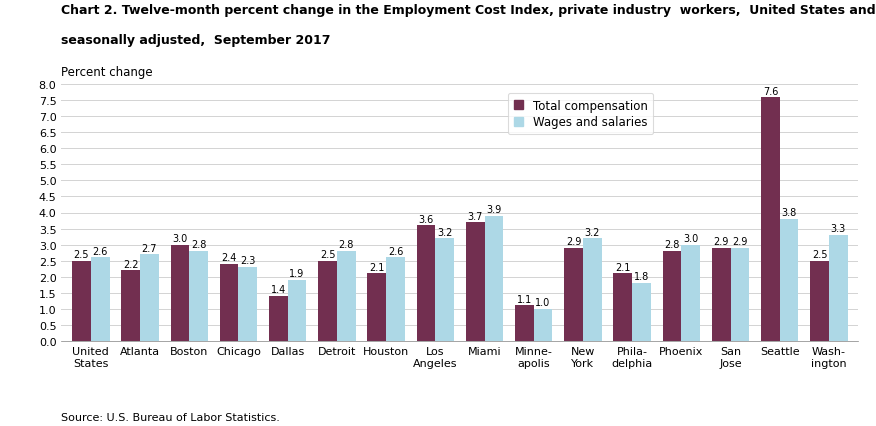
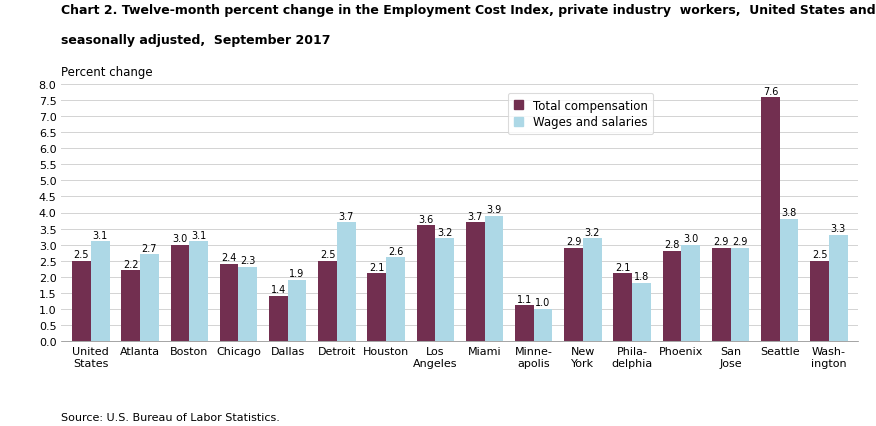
Wages and salaries/United States: 2.6 -> 3.1
Wages and salaries/Boston: 2.8 -> 3.1
Wages and salaries/Detroit: 2.8 -> 3.7
